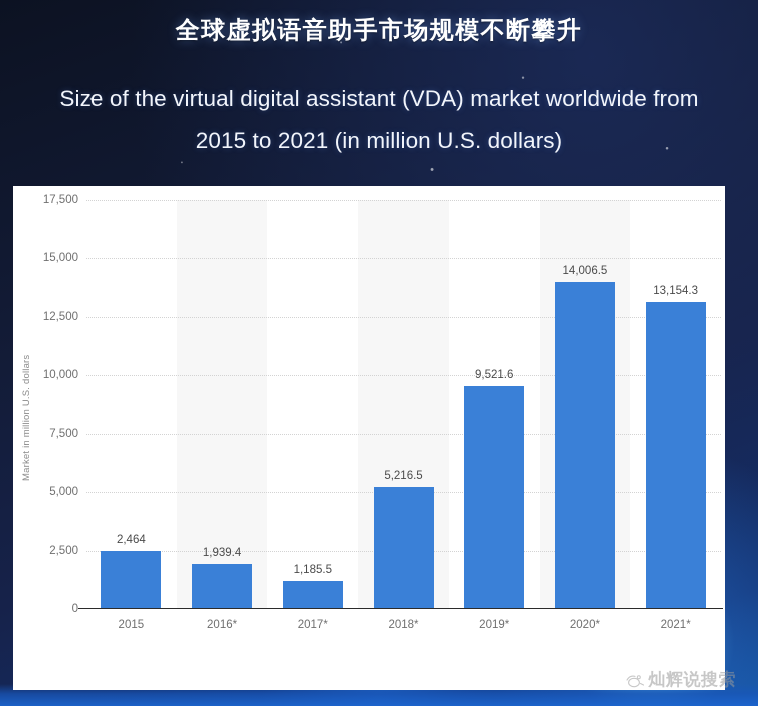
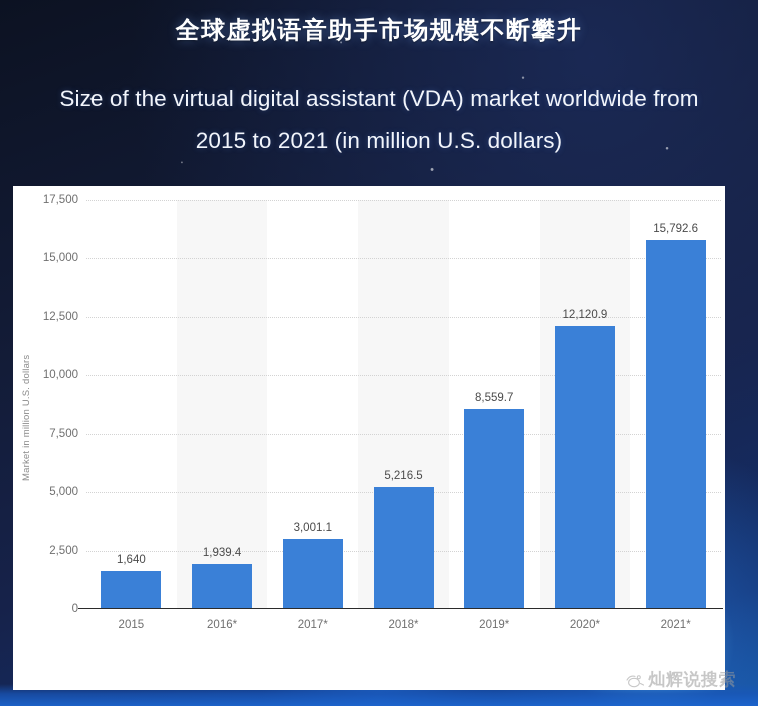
2015: 2,464 -> 1,640
2017*: 1,185.5 -> 3,001.1
2019*: 9,521.6 -> 8,559.7
2020*: 14,006.5 -> 12,120.9
2021*: 13,154.3 -> 15,792.6
